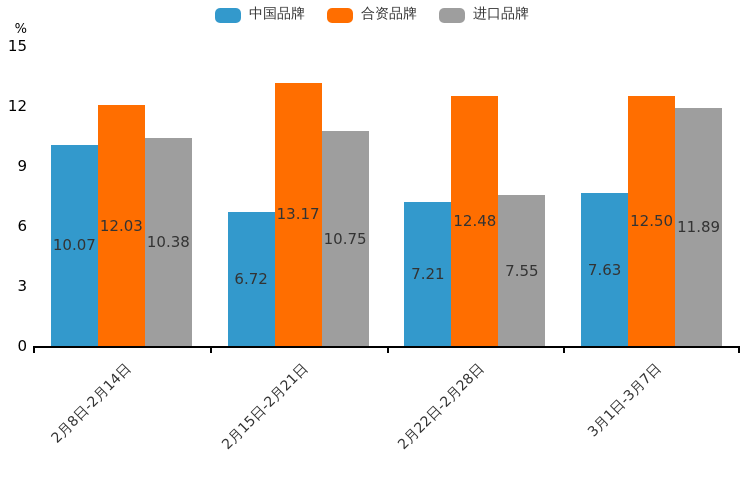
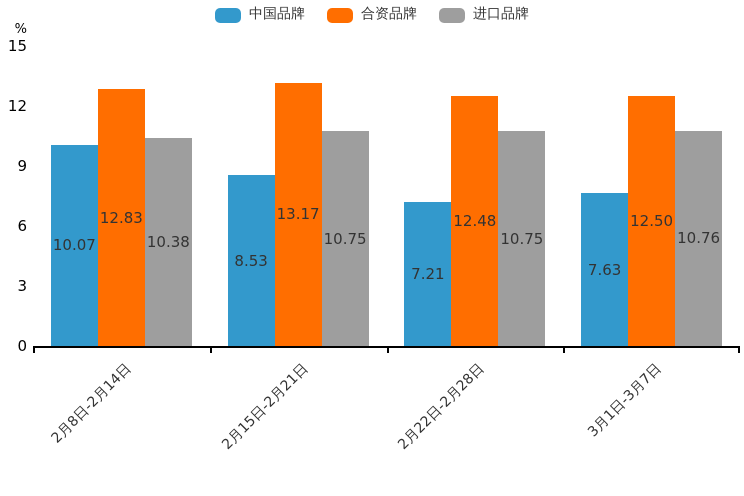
合资品牌/2月8日-2月14日: 12.03 -> 12.83
中国品牌/2月15日-2月21日: 6.72 -> 8.53
进口品牌/2月22日-2月28日: 7.55 -> 10.75
进口品牌/3月1日-3月7日: 11.89 -> 10.76
